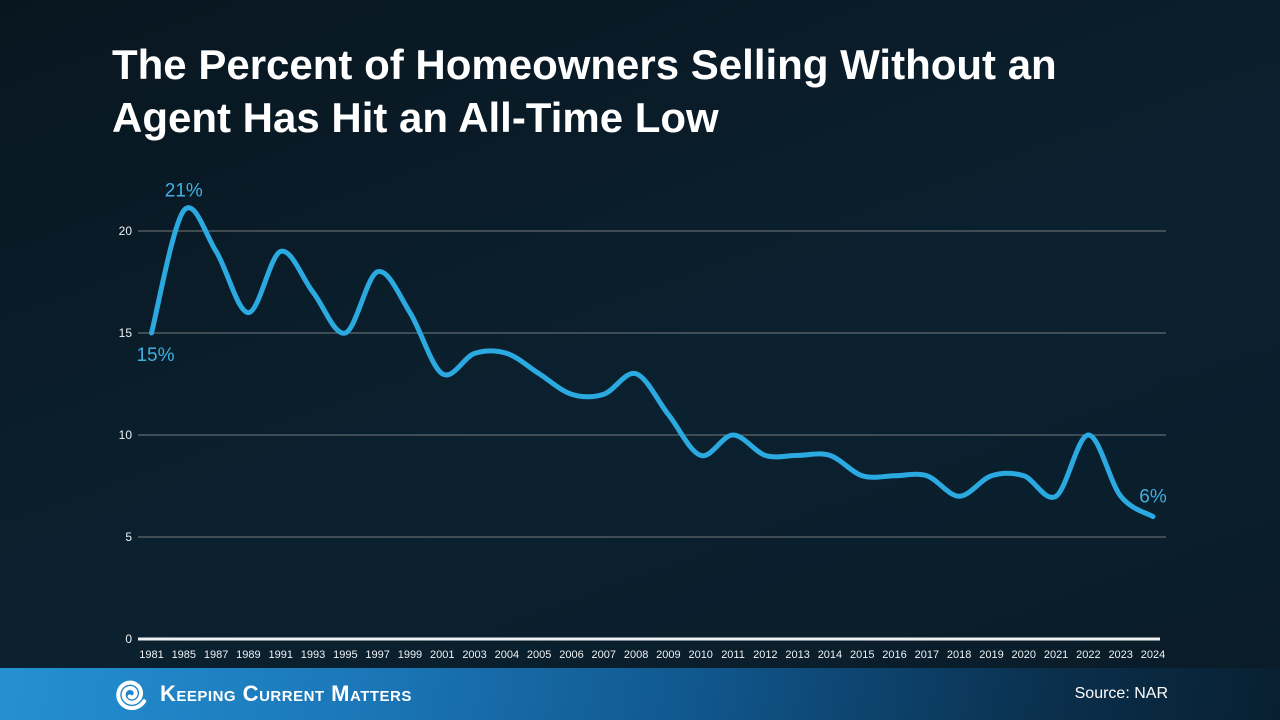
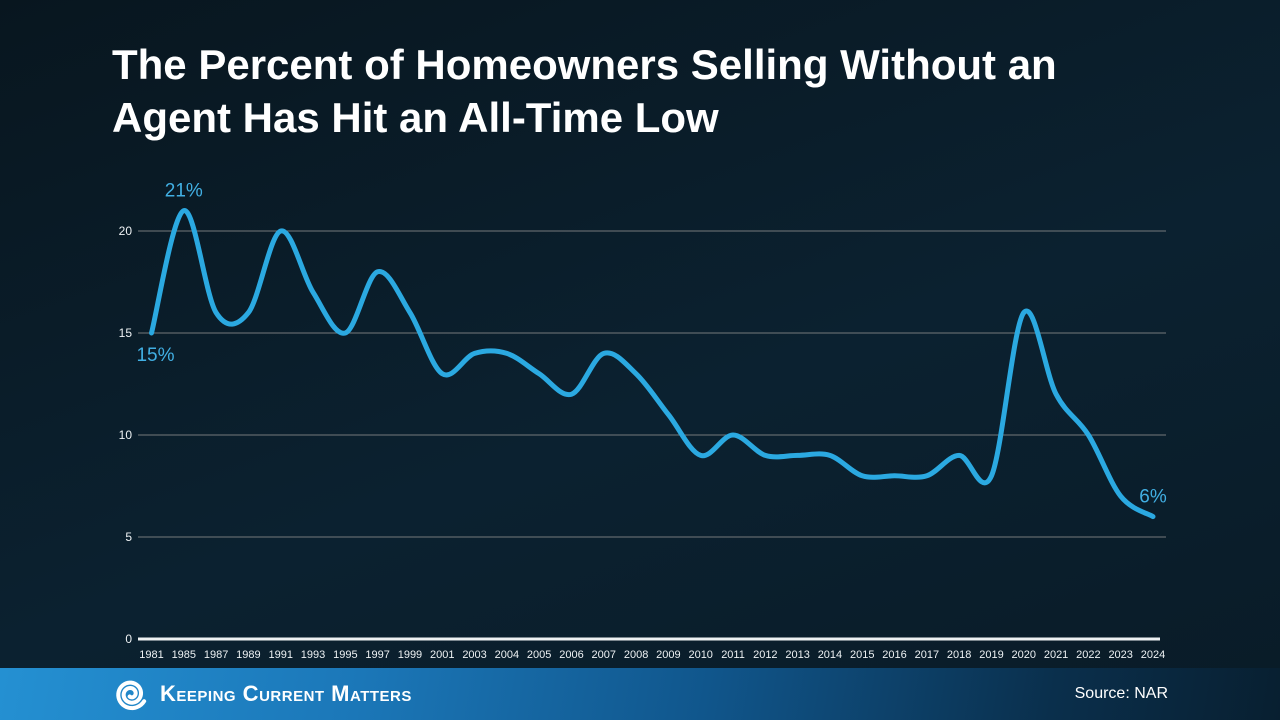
1987: 19 -> 16
1991: 19 -> 20
2007: 12 -> 14
2018: 7 -> 9
2020: 8 -> 16
2021: 7 -> 12
